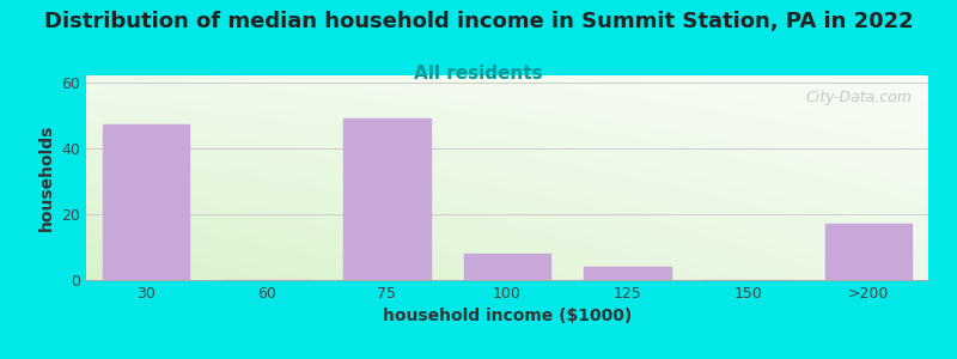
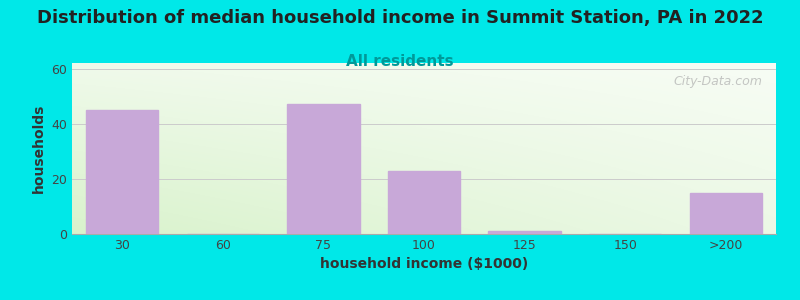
30: 47 -> 45
75: 49 -> 47
100: 8 -> 23
125: 4 -> 1
>200: 17 -> 15
